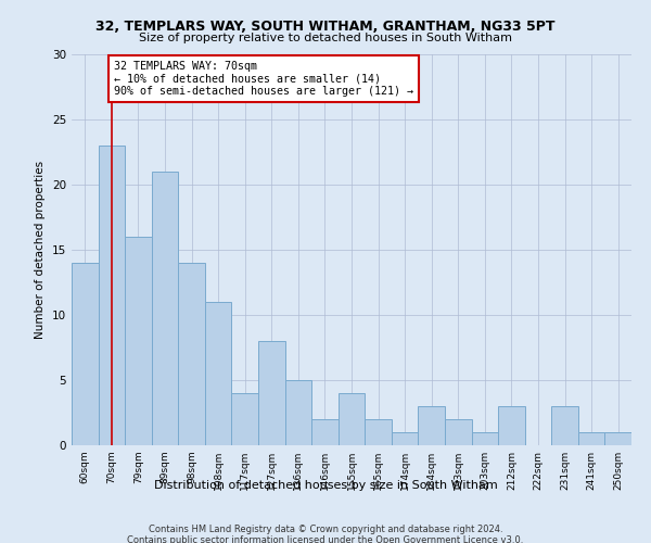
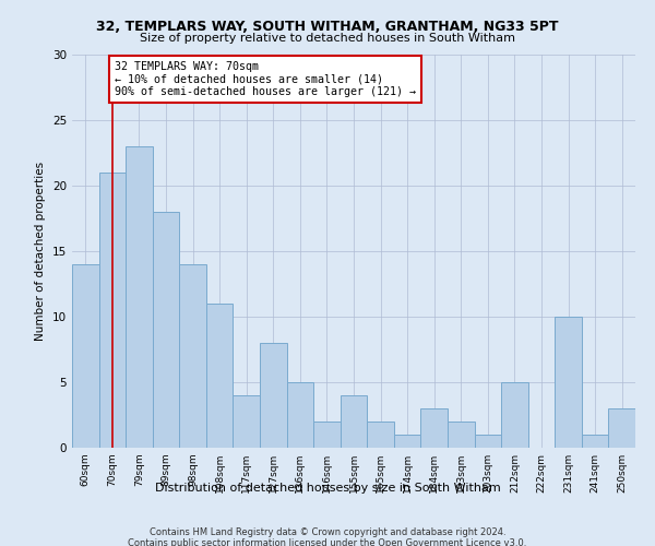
70sqm: 23 -> 21
79sqm: 16 -> 23
89sqm: 21 -> 18
212sqm: 3 -> 5
231sqm: 3 -> 10
250sqm: 1 -> 3
